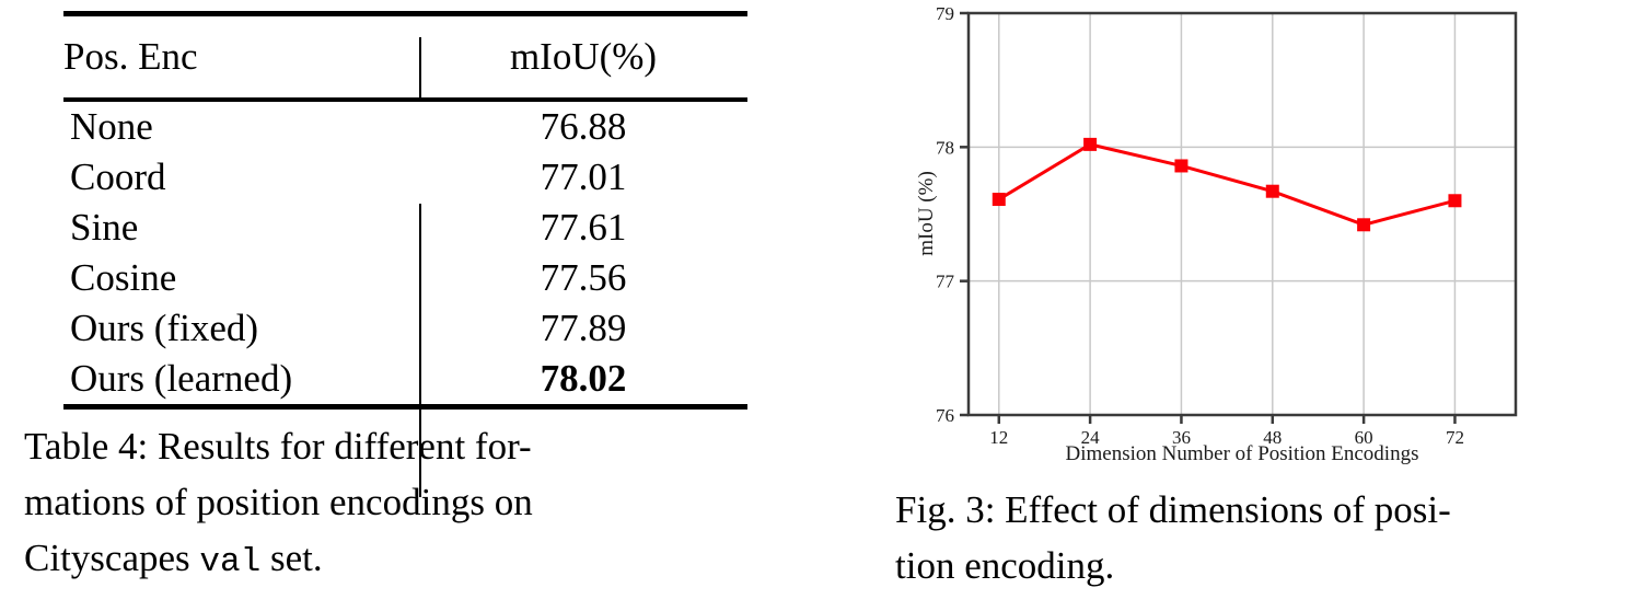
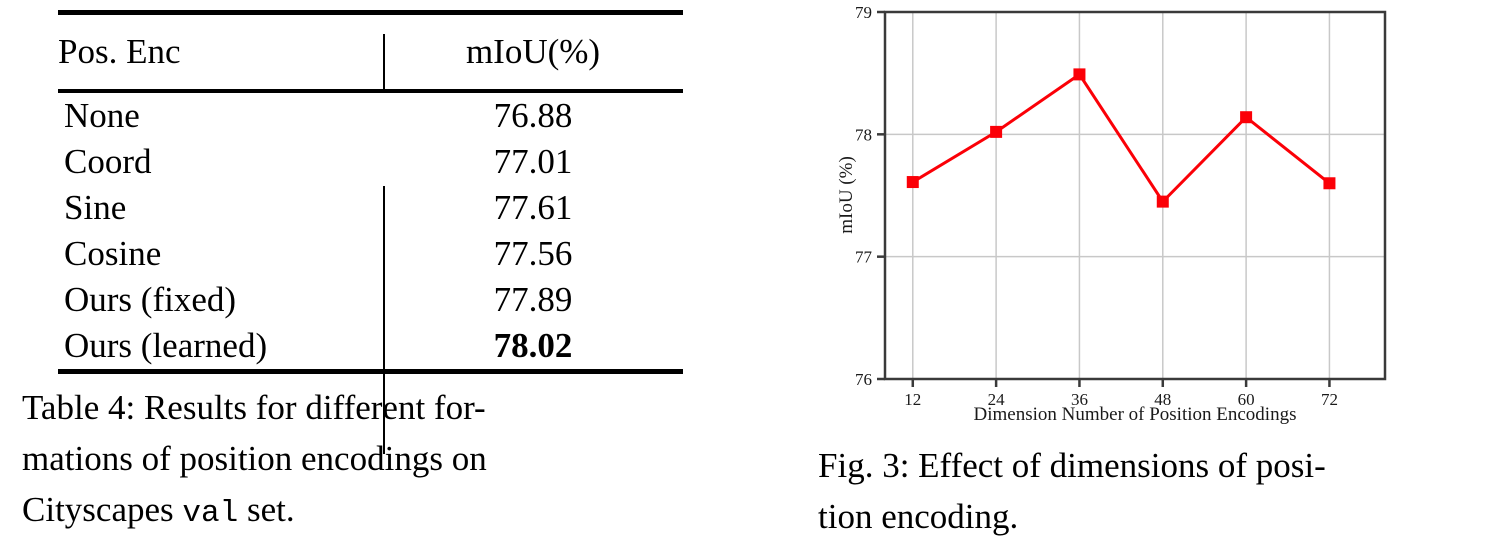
36: 77.86 -> 78.49
48: 77.67 -> 77.45
60: 77.42 -> 78.14
